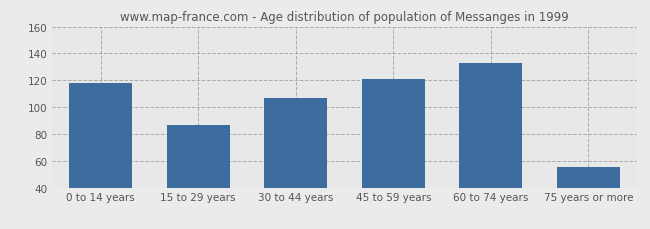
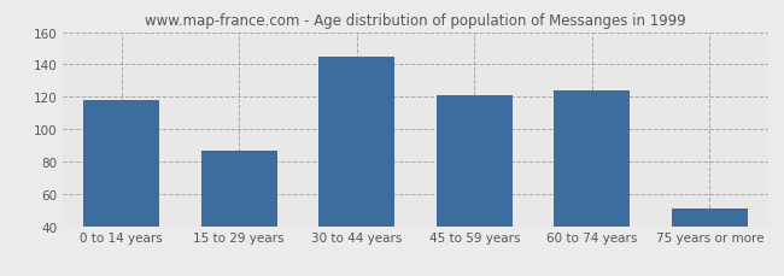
30 to 44 years: 107 -> 145
60 to 74 years: 133 -> 124
75 years or more: 55 -> 51
